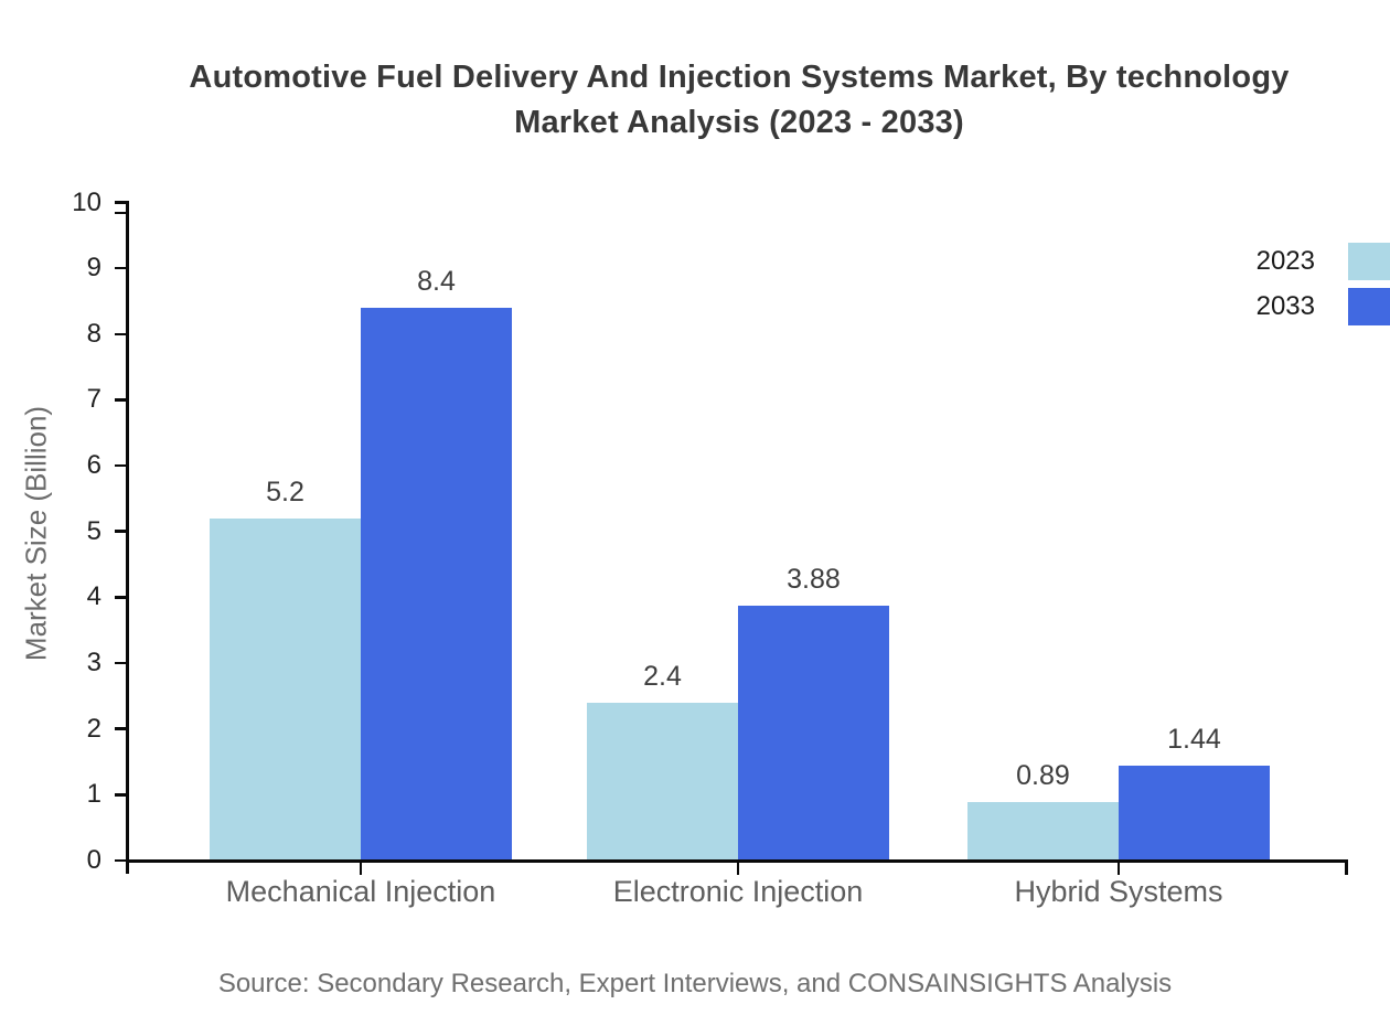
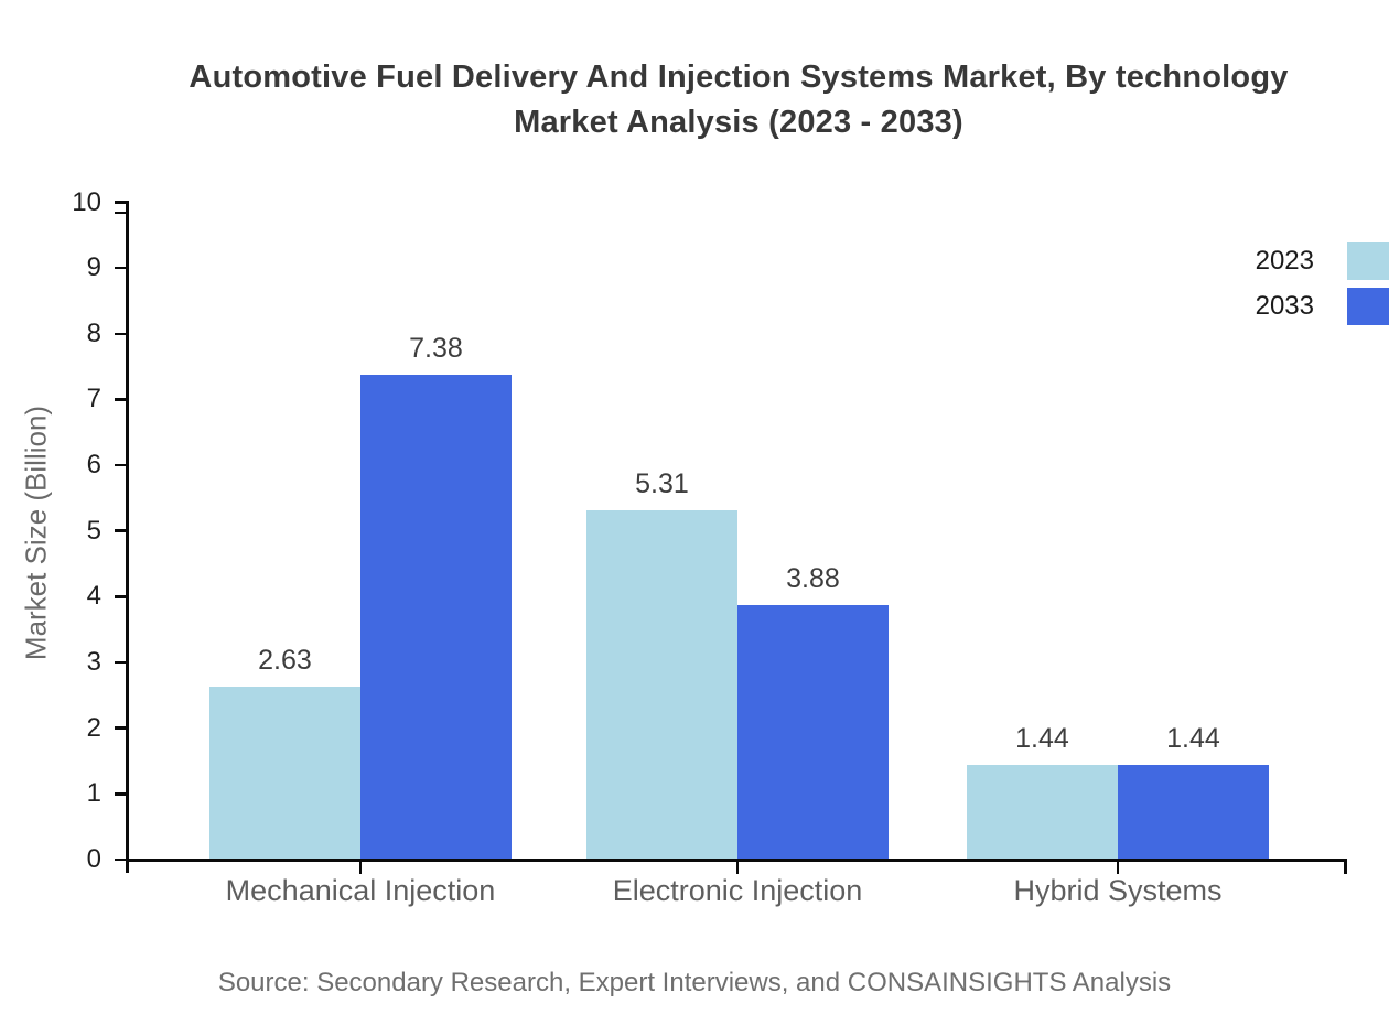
2023/Mechanical Injection: 5.2 -> 2.63
2033/Mechanical Injection: 8.4 -> 7.38
2023/Electronic Injection: 2.4 -> 5.31
2023/Hybrid Systems: 0.89 -> 1.44
